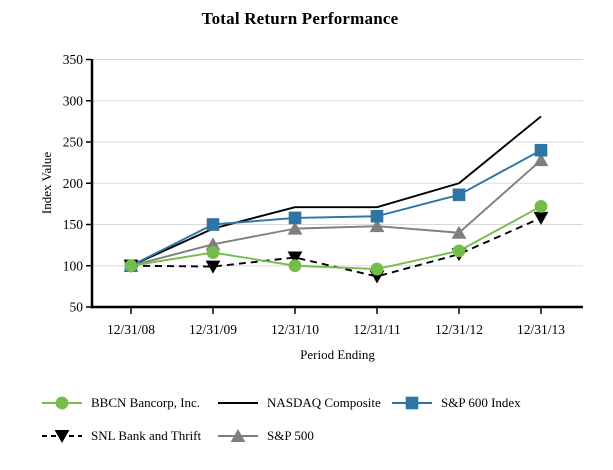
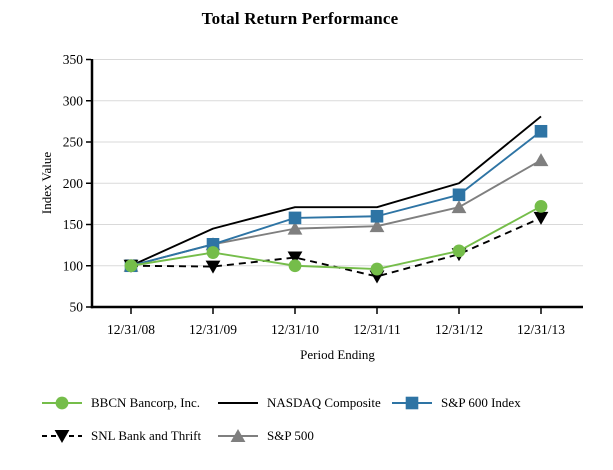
S&P 600 Index/12/31/09: 150 -> 130
S&P 500/12/31/12: 140 -> 170
S&P 600 Index/12/31/13: 240 -> 260
